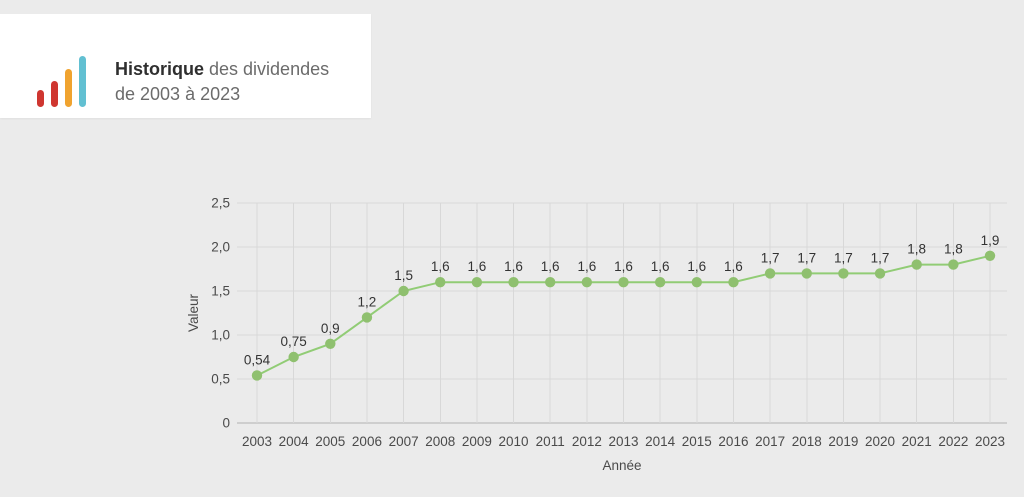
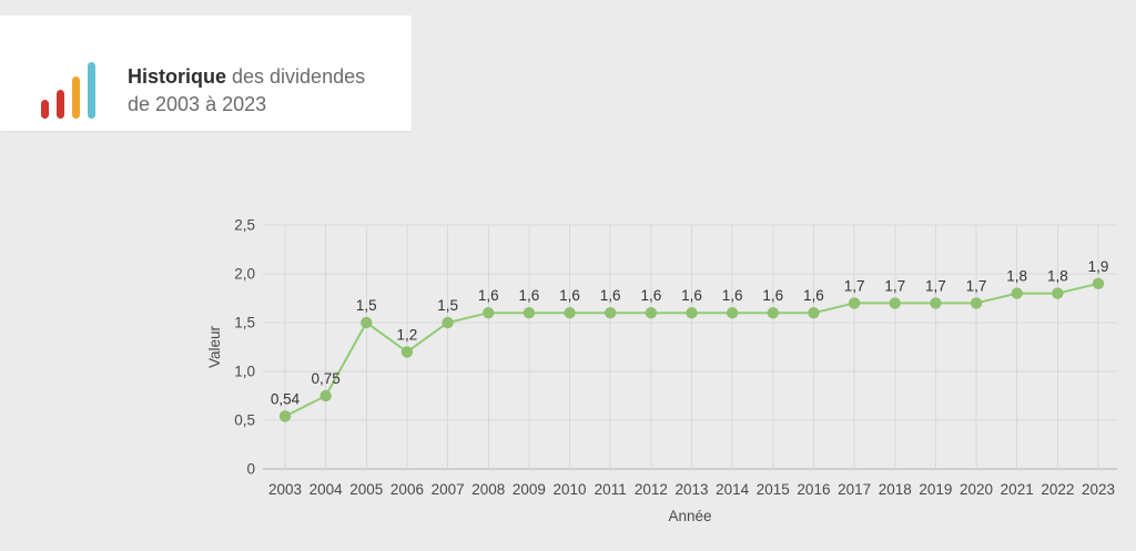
2005: 0,9 -> 1,5
